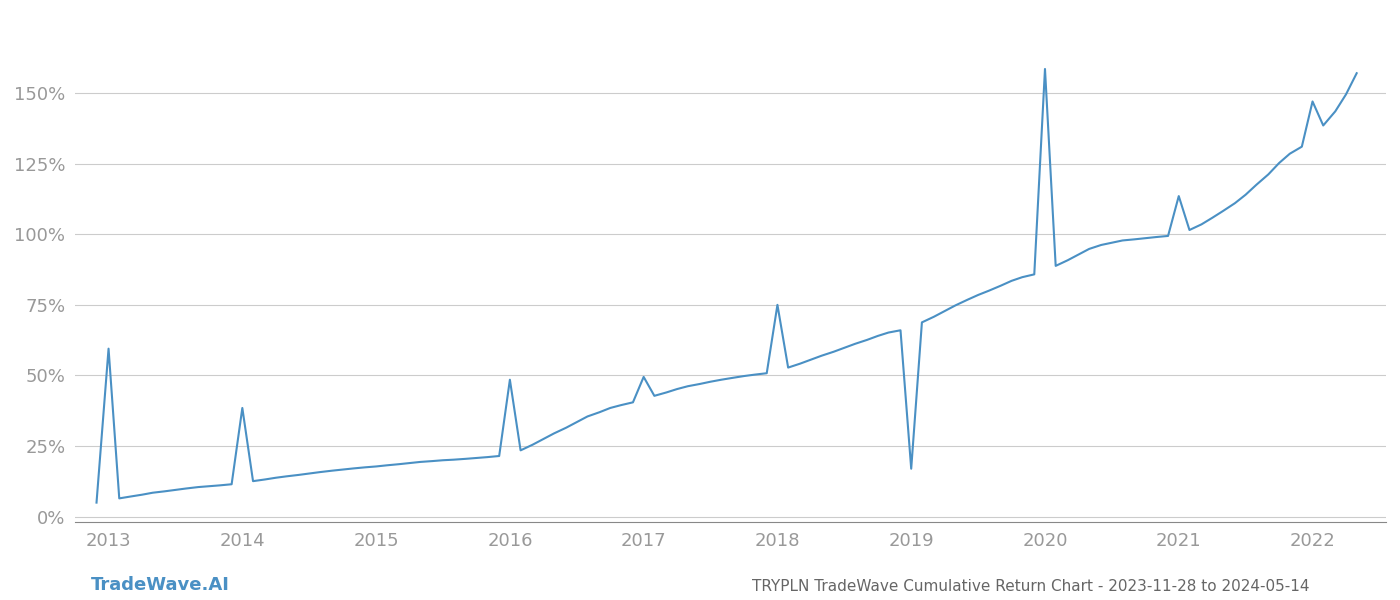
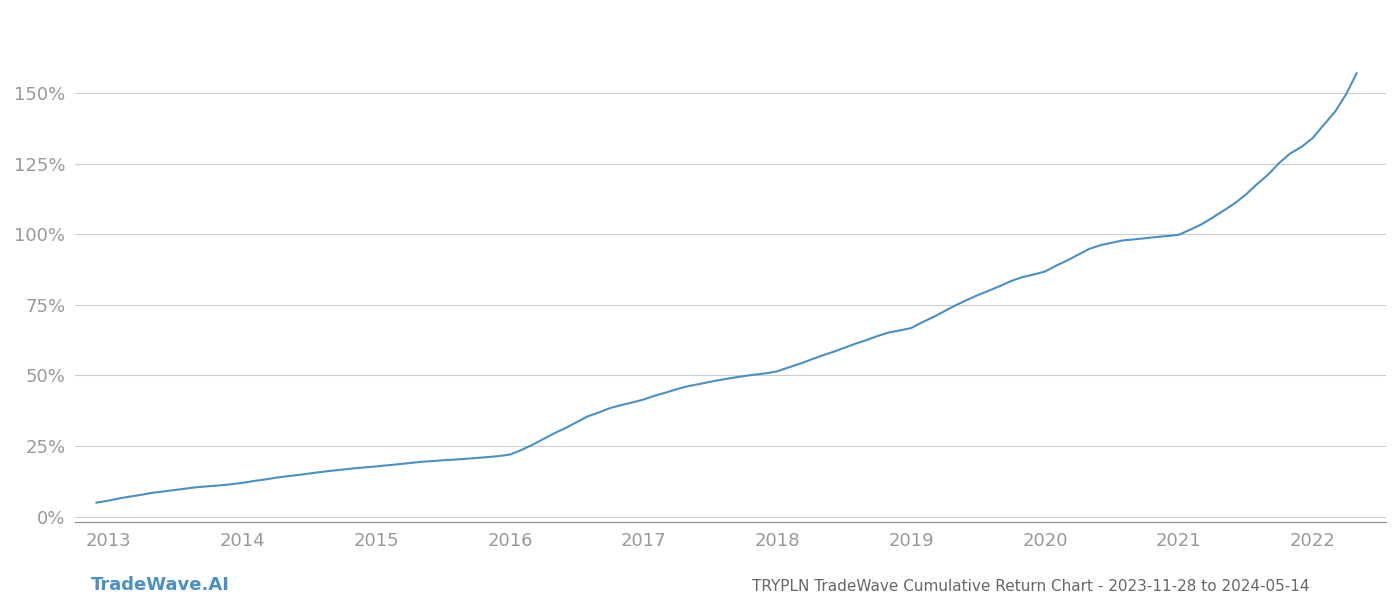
2013: 59.5% -> 5.7%
2014: 38.5% -> 12.0%
2016: 48.5% -> 22.0%
2017: 49.5% -> 41.5%
2018: 75.0% -> 51.5%
2019: 17.0% -> 66.8%
2020: 158.5% -> 86.8%
2021: 113.5% -> 99.8%
2022: 147.0% -> 134.0%
